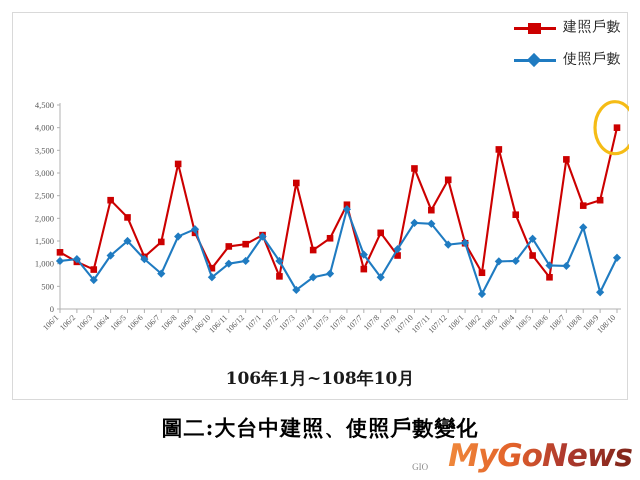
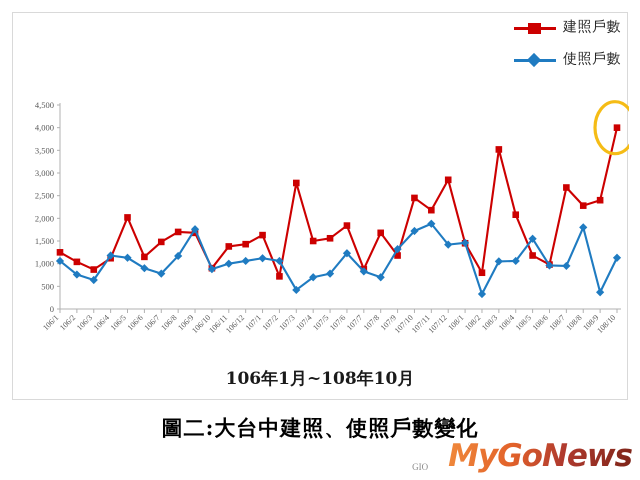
使照戶數/106/2: 1100 -> 800
建照戶數/106/4: 2400 -> 1100
使照戶數/106/5: 1500 -> 1100
使照戶數/106/6: 1100 -> 900
建照戶數/106/8: 3200 -> 1700
使照戶數/106/8: 1600 -> 1200
使照戶數/106/10: 700 -> 900
使照戶數/107/1: 1600 -> 1100
建照戶數/107/4: 1300 -> 1500
建照戶數/107/6: 2300 -> 1800
使照戶數/107/6: 2200 -> 1200
使照戶數/107/7: 1200 -> 800
建照戶數/107/10: 3100 -> 2400
使照戶數/107/10: 1900 -> 1700
建照戶數/108/6: 700 -> 1000
建照戶數/108/7: 3300 -> 2700
